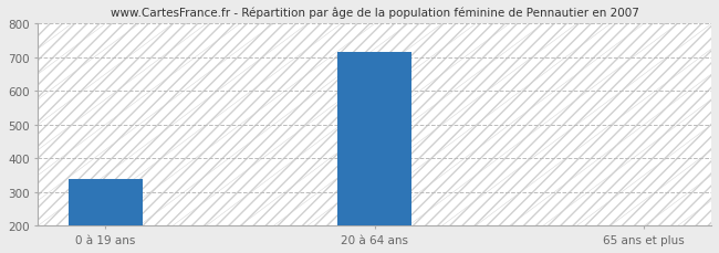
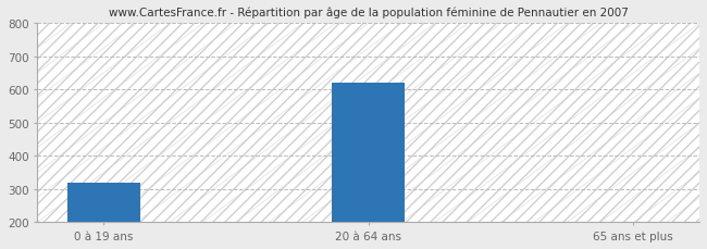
0 à 19 ans: 340 -> 320
20 à 64 ans: 715 -> 620
